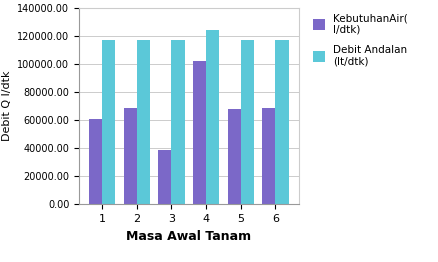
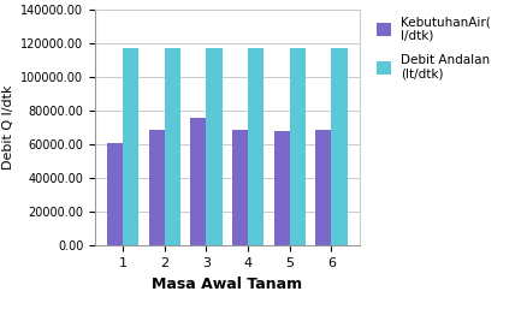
KebutuhanAir( l/dtk)/3: 39000 -> 76000
KebutuhanAir( l/dtk)/4: 102000 -> 68000
Debit Andalan (lt/dtk)/4: 124000 -> 117000
